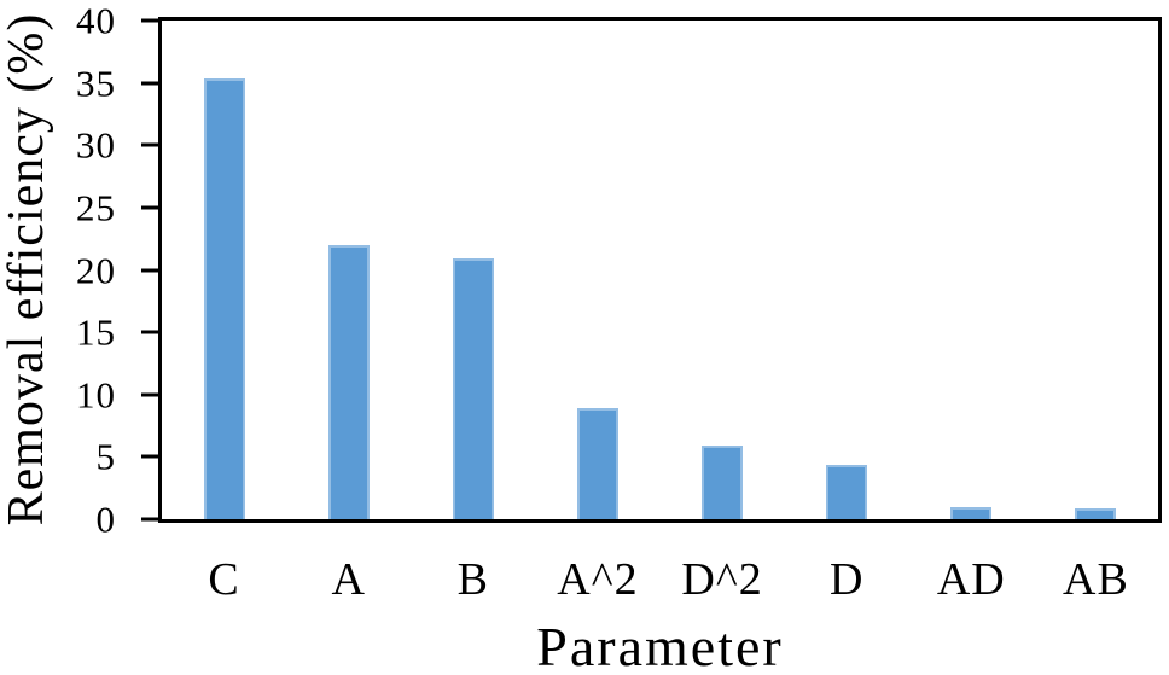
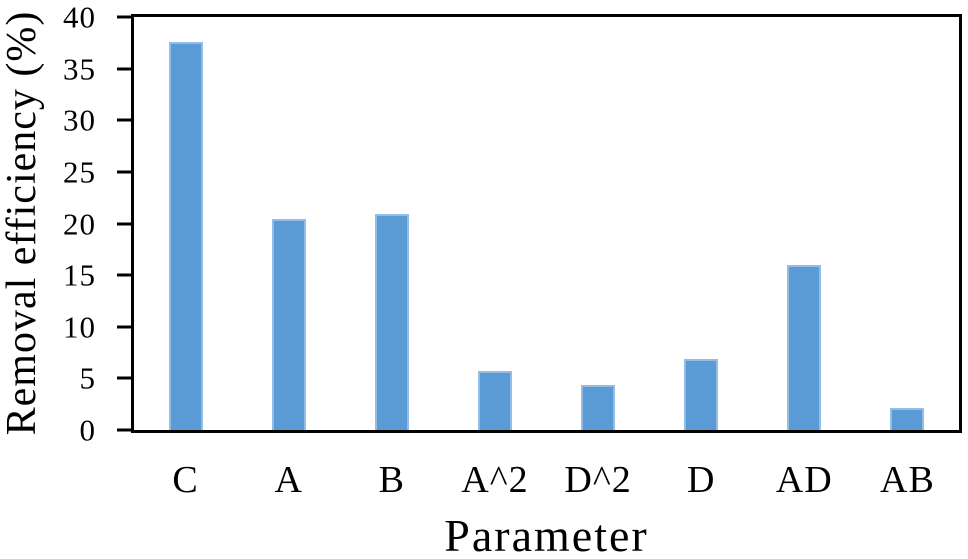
C: 35.4 -> 37.6
A: 22.0 -> 20.4
A^2: 8.9 -> 5.7
D^2: 5.9 -> 4.4
D: 4.4 -> 6.9
AD: 1.0 -> 16.0
AB: 0.9 -> 2.1
